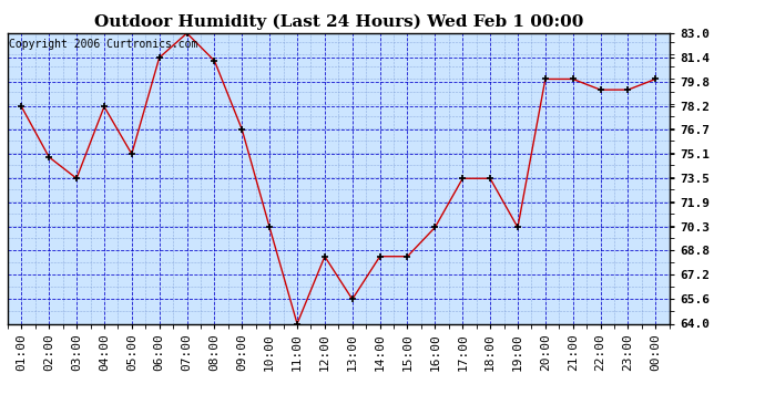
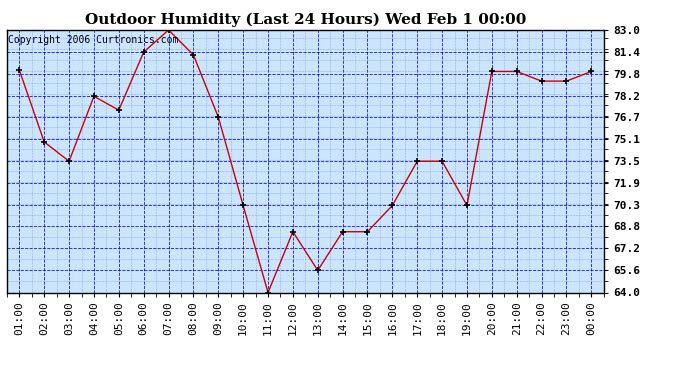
01:00: 78.2 -> 80.1
05:00: 75.1 -> 77.2
